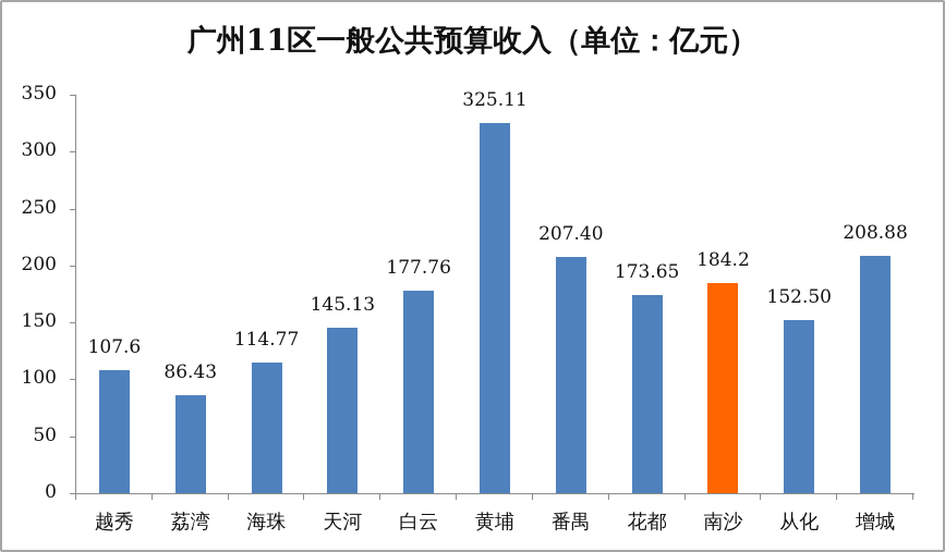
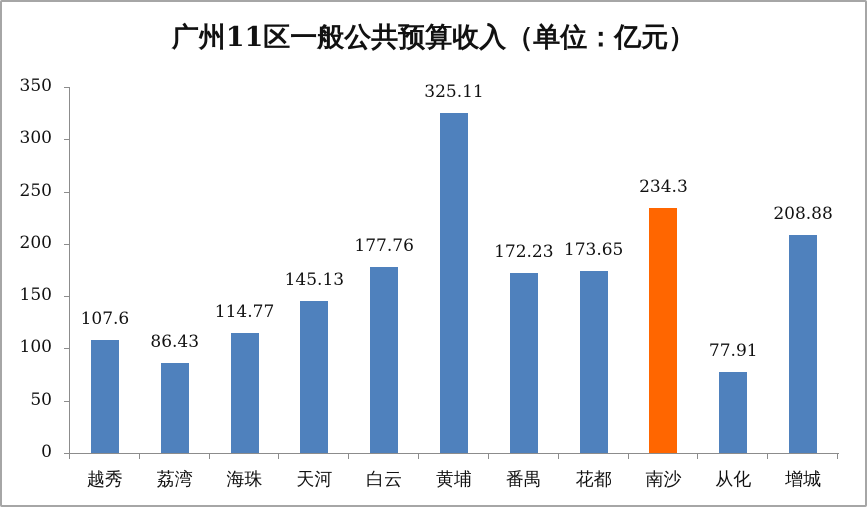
番禺: 207.40 -> 172.23
南沙: 184.2 -> 234.3
从化: 152.50 -> 77.91
